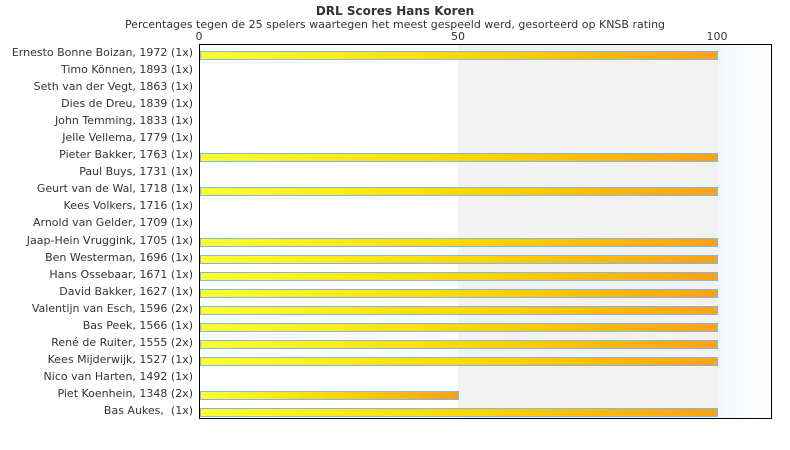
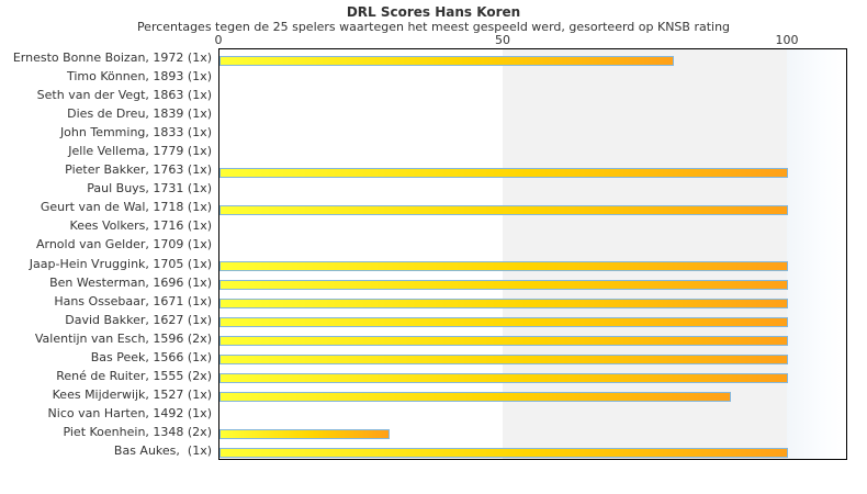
Ernesto Bonne Boizan, 1972 (1x): 100 -> 80
Kees Mijderwijk, 1527 (1x): 100 -> 90
Piet Koenhein, 1348 (2x): 50 -> 30
